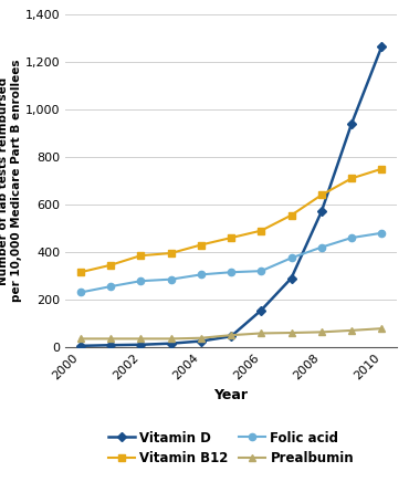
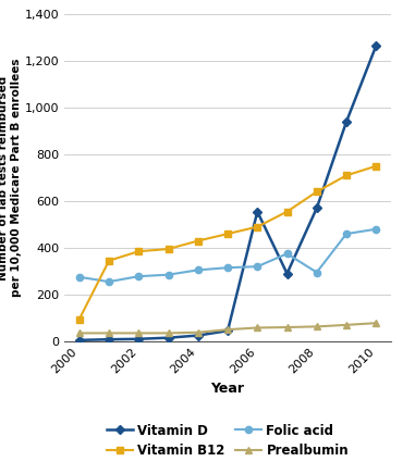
Folic acid/2000: 230 -> 275
Vitamin B12/2000: 315 -> 95
Vitamin D/2006: 155 -> 555
Folic acid/2008: 420 -> 295
